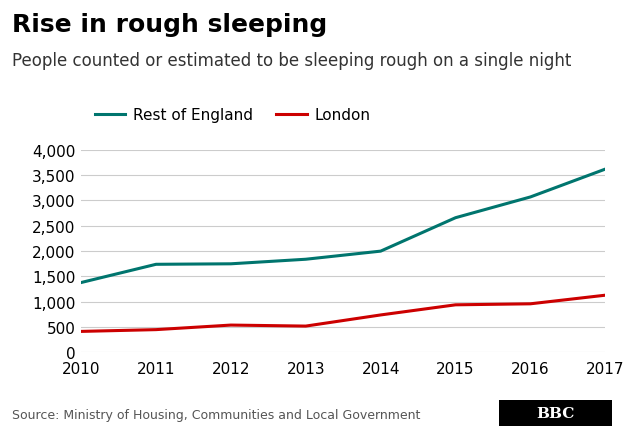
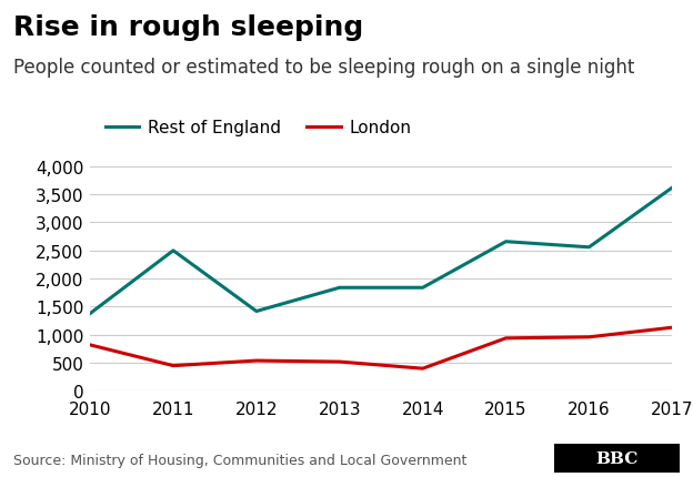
London/2010: 420 -> 820
Rest of England/2011: 1,740 -> 2,500
Rest of England/2012: 1,750 -> 1,420
Rest of England/2014: 2,000 -> 1,840
London/2014: 740 -> 400
Rest of England/2016: 3,070 -> 2,560
